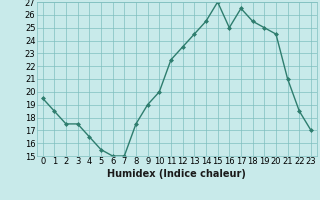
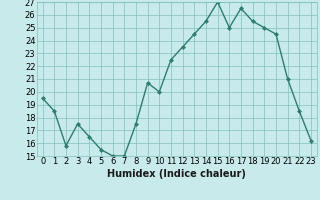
2: 17.5 -> 15.8
9: 19.0 -> 20.7
23: 17.0 -> 16.2
